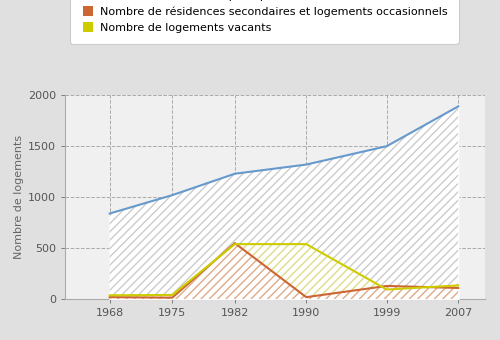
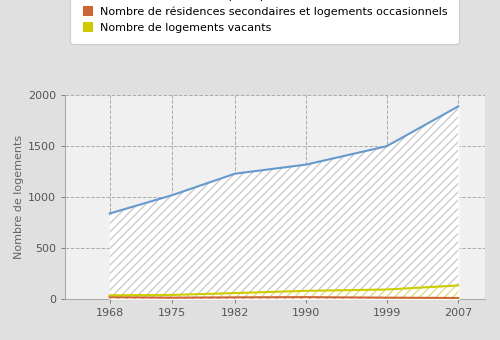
Nombre de résidences secondaires et logements occasionnels/1982: 550 -> 20
Nombre de logements vacants/1982: 540 -> 60
Nombre de logements vacants/1990: 540 -> 80
Nombre de résidences secondaires et logements occasionnels/1999: 130 -> 20
Nombre de résidences secondaires et logements occasionnels/2007: 110 -> 10
